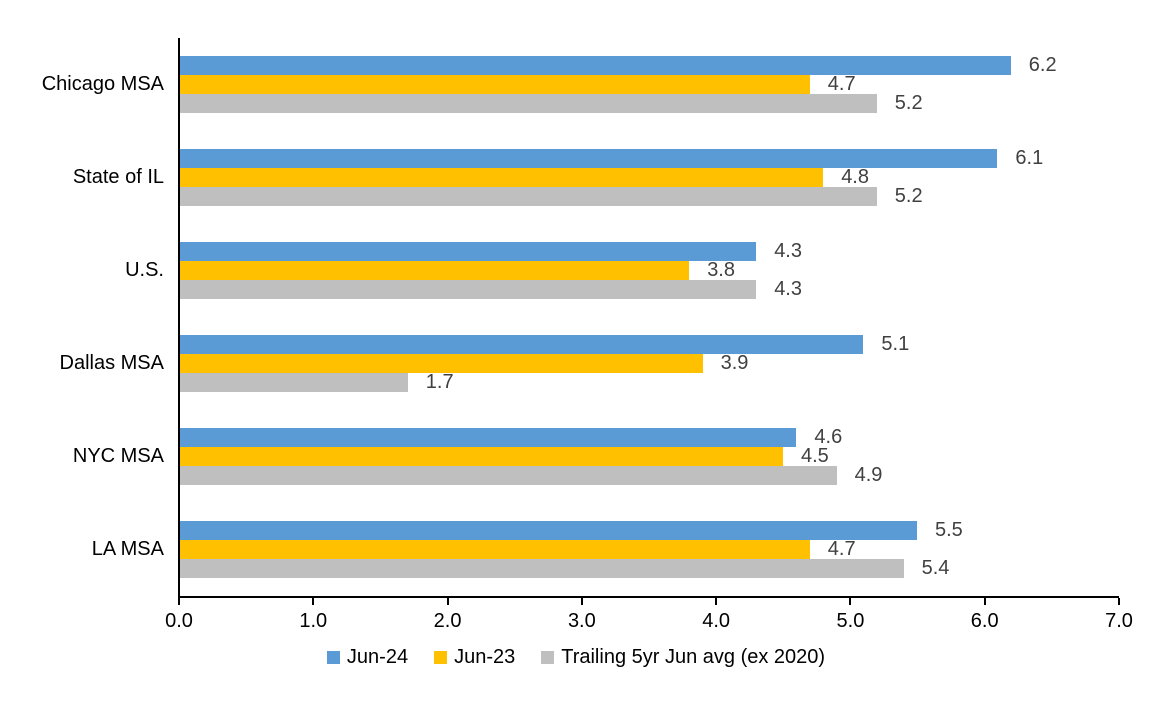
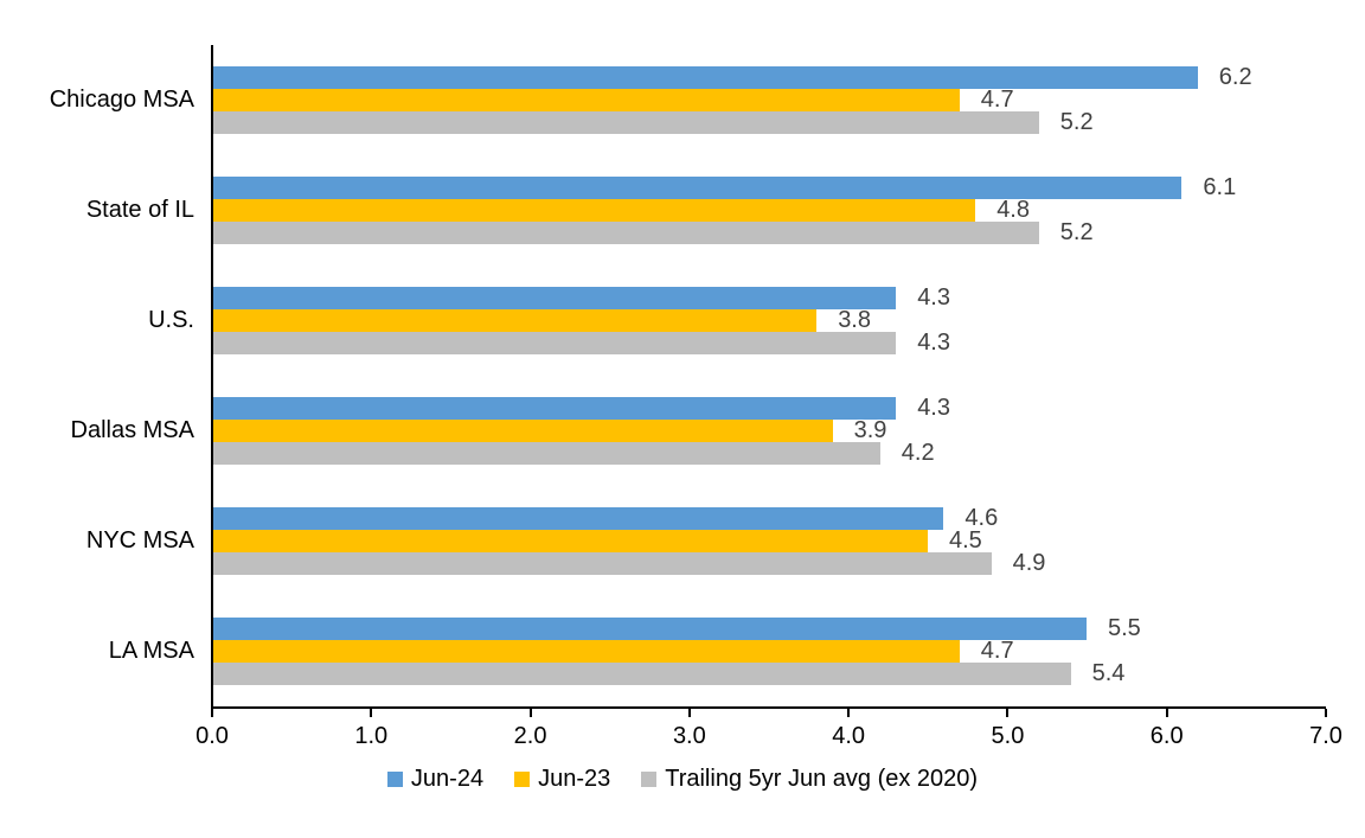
Jun-24/Dallas MSA: 5.1 -> 4.3
Trailing 5yr Jun avg (ex 2020)/Dallas MSA: 1.7 -> 4.2
